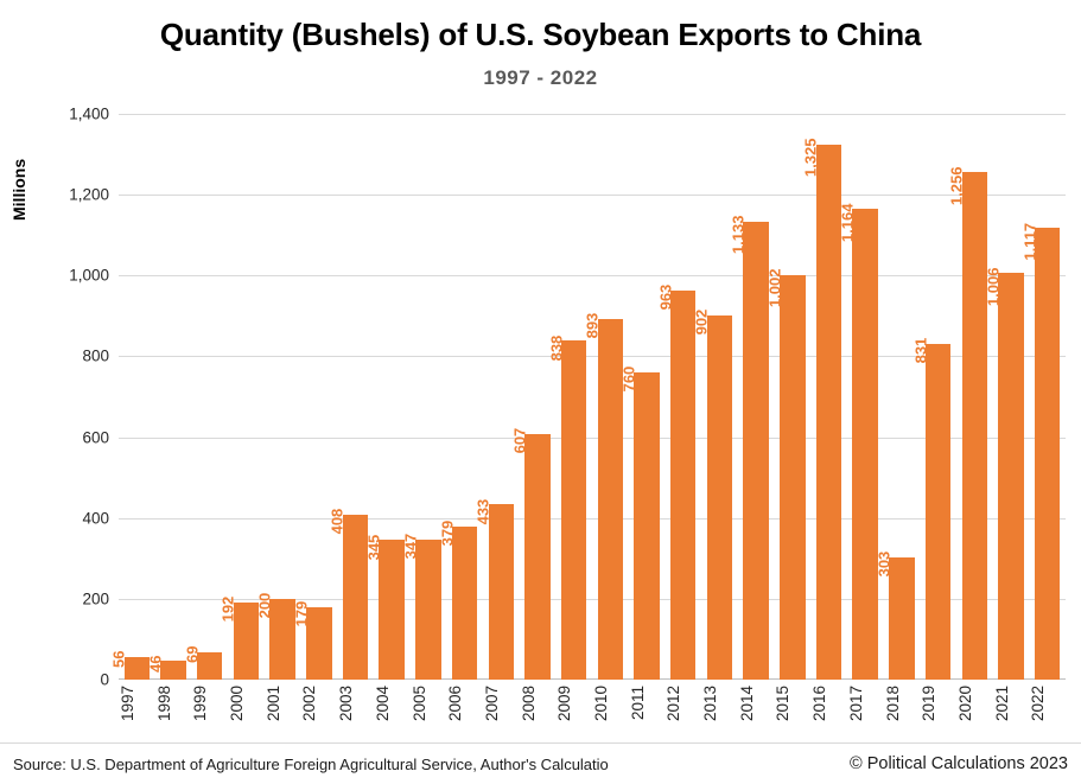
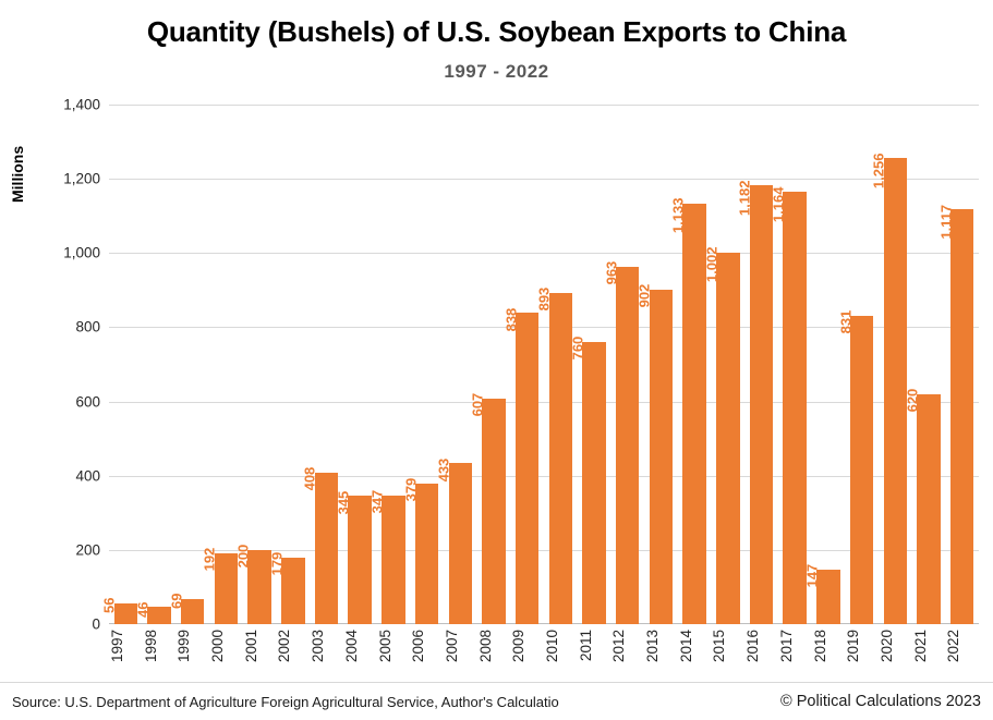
2016: 1,325 -> 1,182
2018: 303 -> 147
2021: 1,006 -> 620
